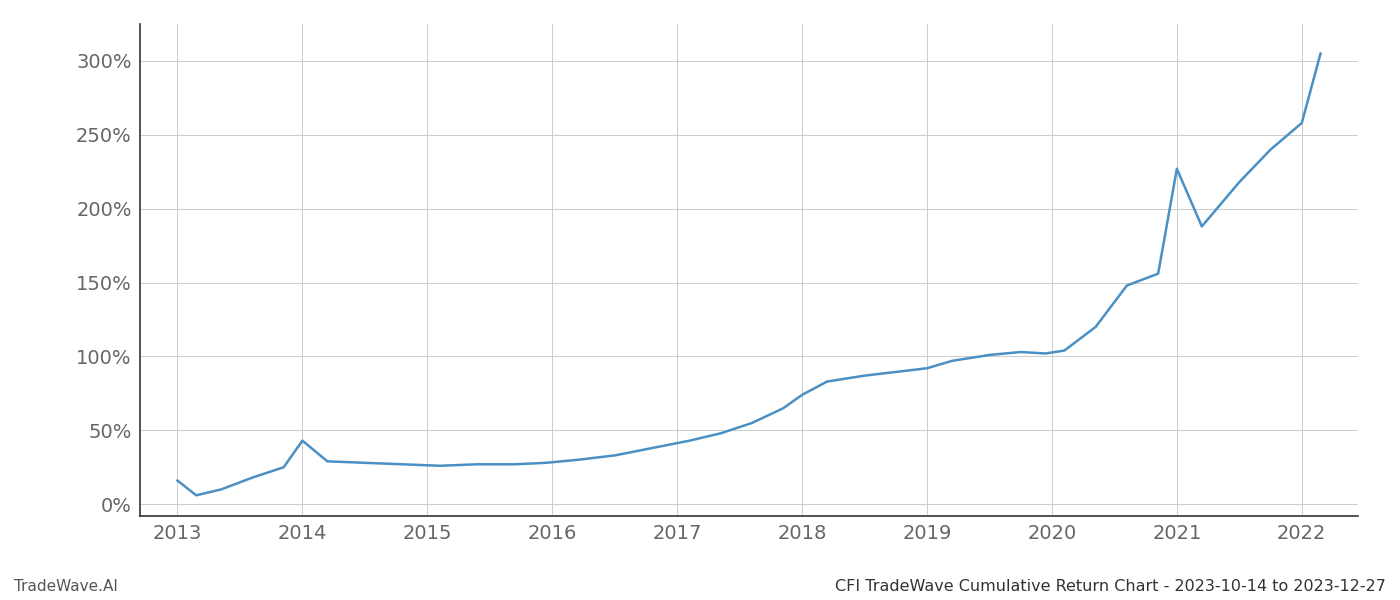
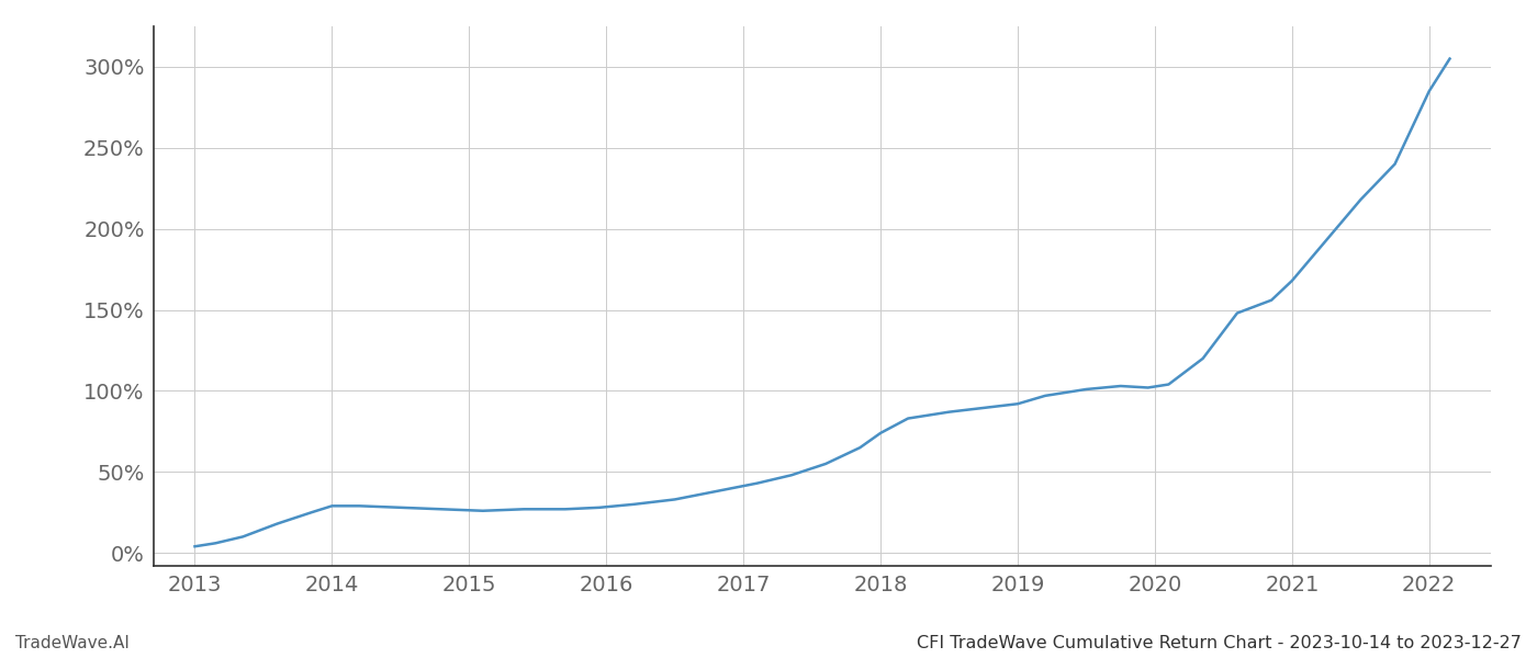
2013: 16% -> 4%
2014: 43% -> 29%
2021: 227% -> 168%
2022: 258% -> 285%
